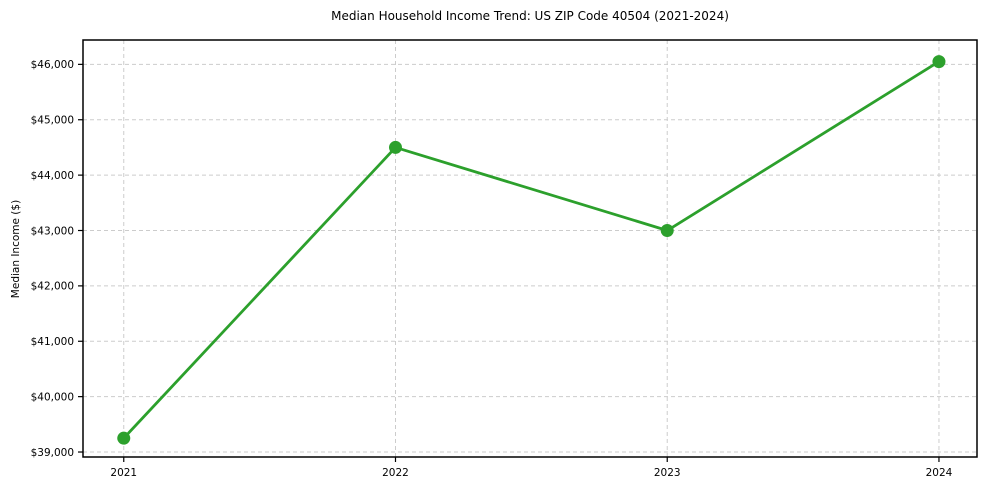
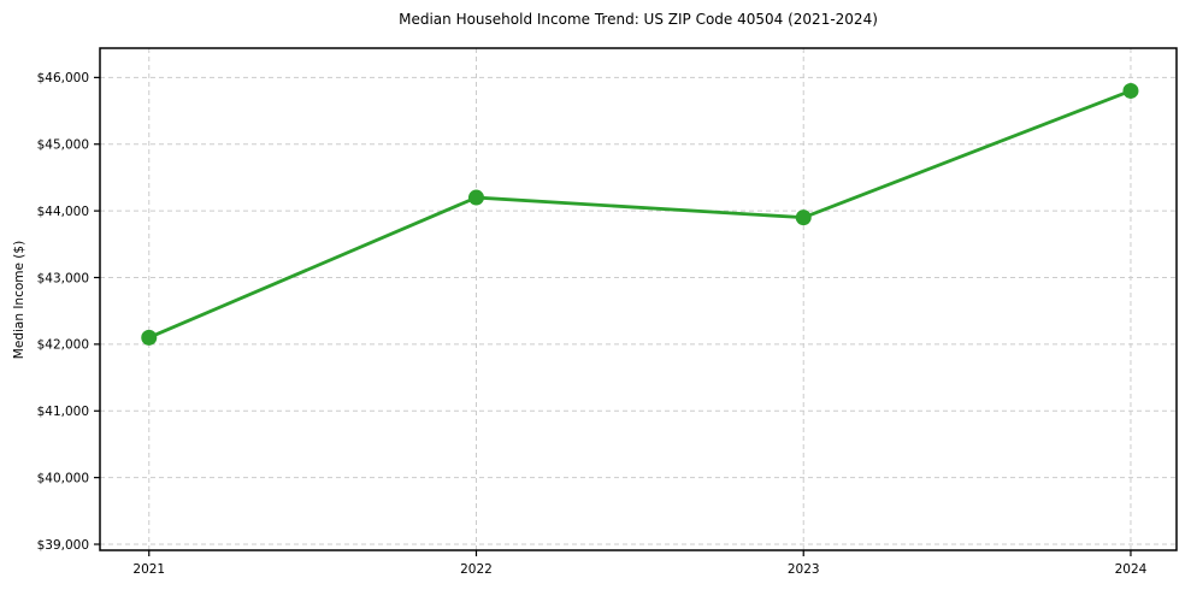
2021: $39200 -> $42100
2022: $44500 -> $44200
2023: $43000 -> $43900
2024: $46000 -> $45800
